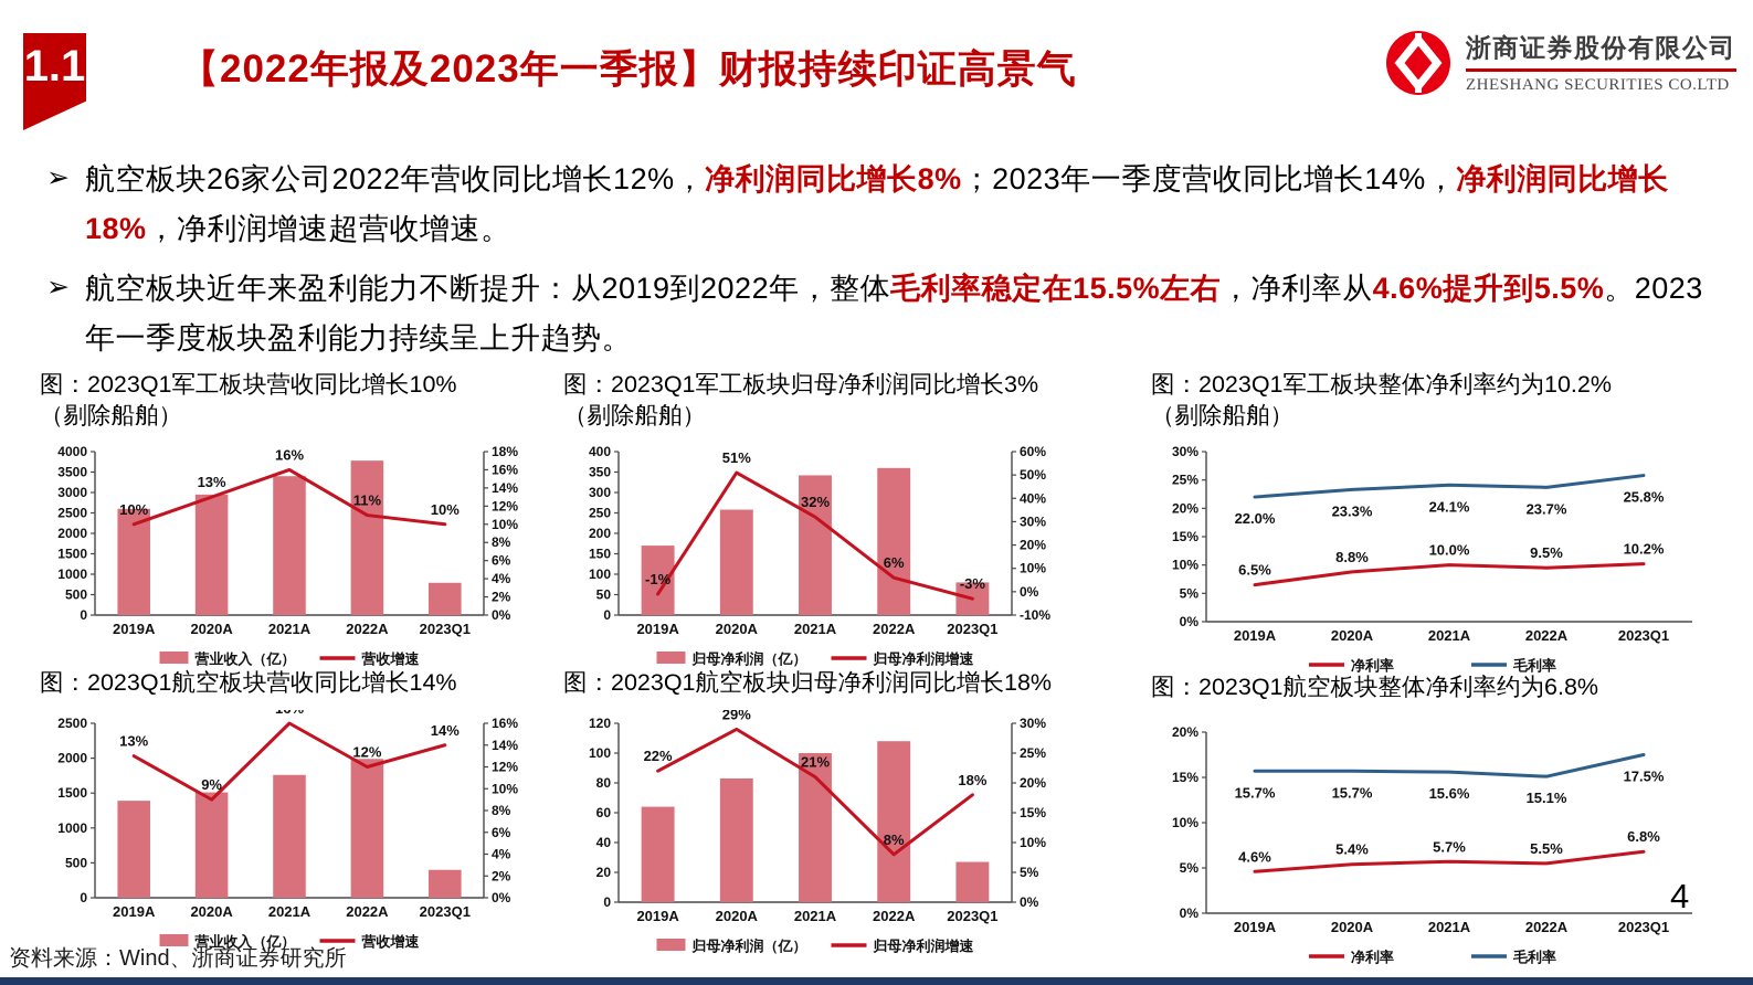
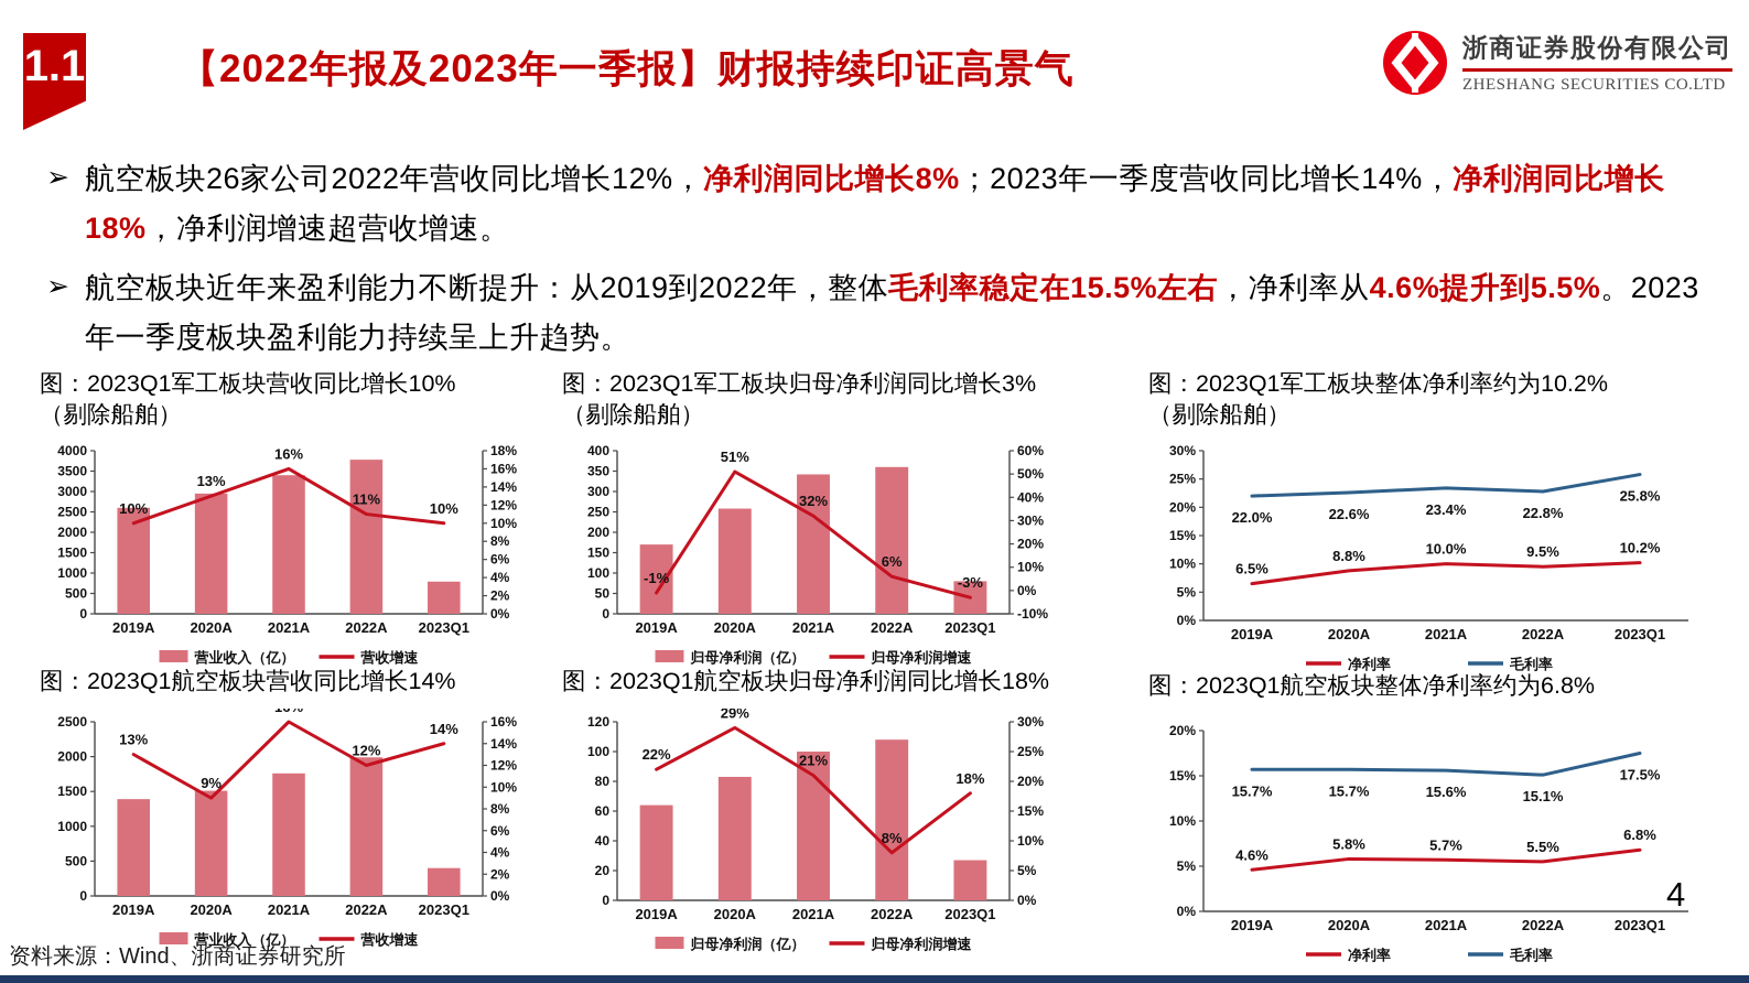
图：2023Q1军工板块整体净利率约为10.2%/毛利率/2020A: 23.3% -> 22.6%
图：2023Q1军工板块整体净利率约为10.2%/毛利率/2021A: 24.1% -> 23.4%
图：2023Q1军工板块整体净利率约为10.2%/毛利率/2022A: 23.7% -> 22.8%
图：2023Q1航空板块整体净利率约为6.8%/净利率/2020A: 5.4% -> 5.8%
